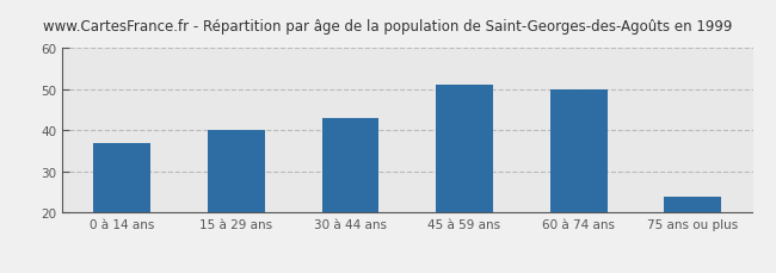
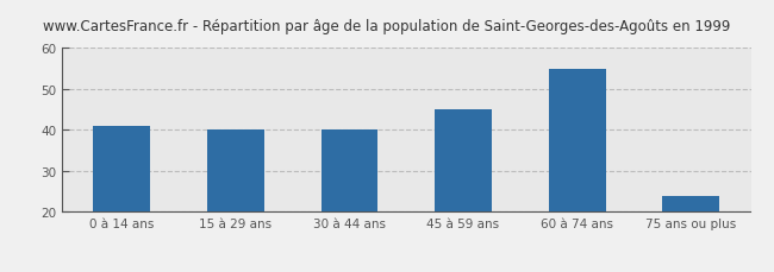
0 à 14 ans: 37 -> 41
30 à 44 ans: 43 -> 40
45 à 59 ans: 51 -> 45
60 à 74 ans: 50 -> 55
